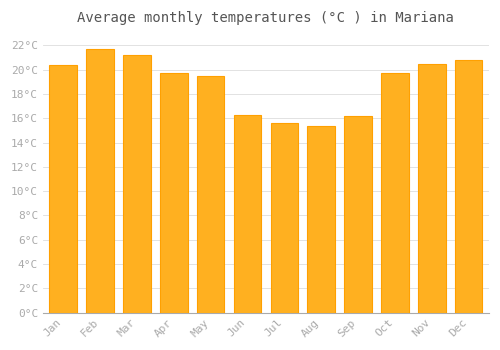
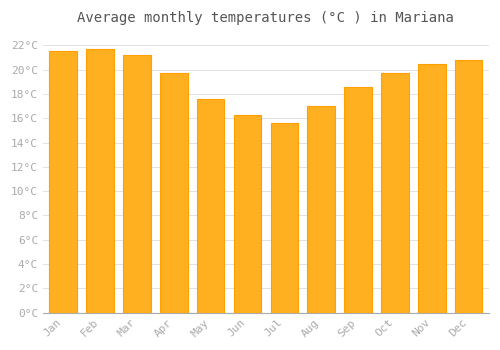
Jan: 20.4°C -> 21.5°C
May: 19.5°C -> 17.6°C
Aug: 15.4°C -> 17.0°C
Sep: 16.2°C -> 18.6°C
